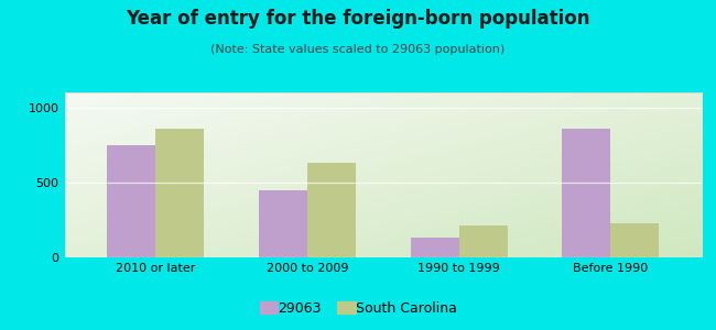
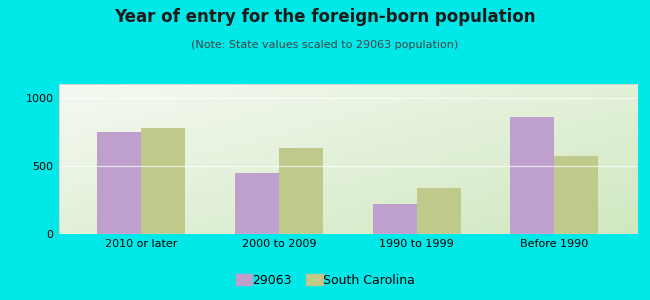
South Carolina/2010 or later: 860 -> 780
29063/1990 to 1999: 130 -> 220
South Carolina/1990 to 1999: 210 -> 340
South Carolina/Before 1990: 230 -> 570
